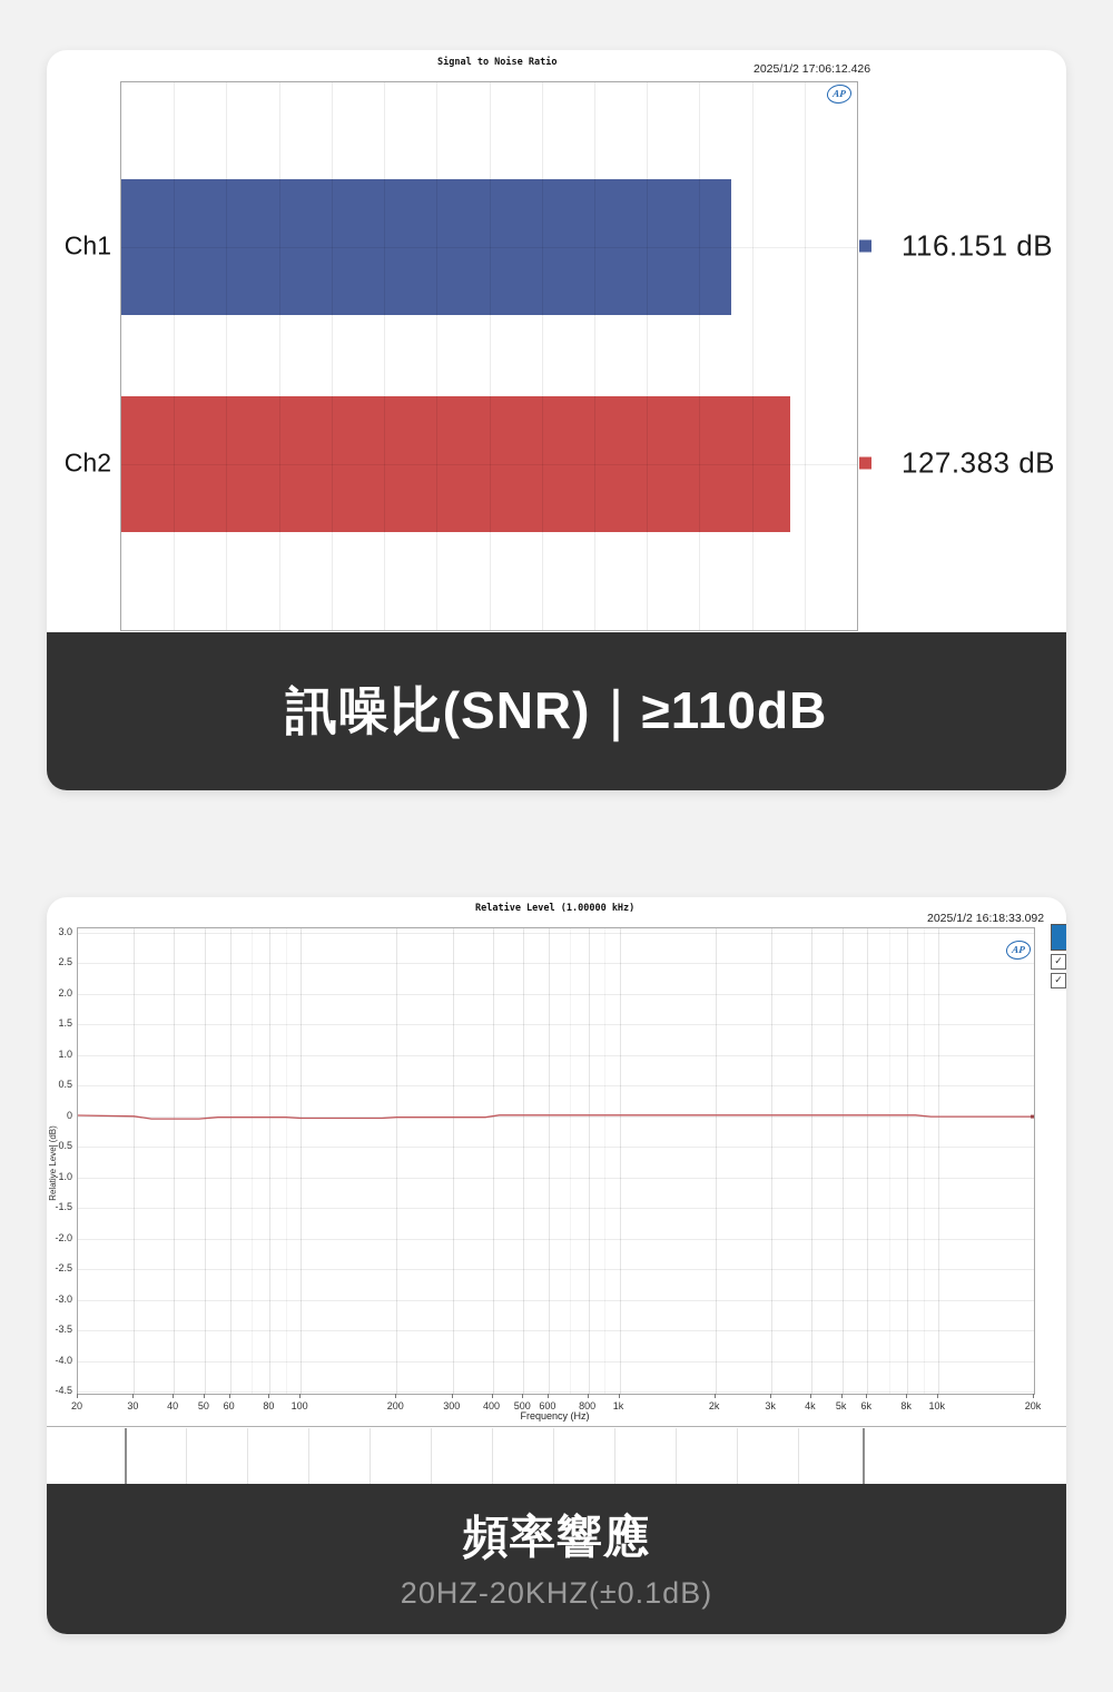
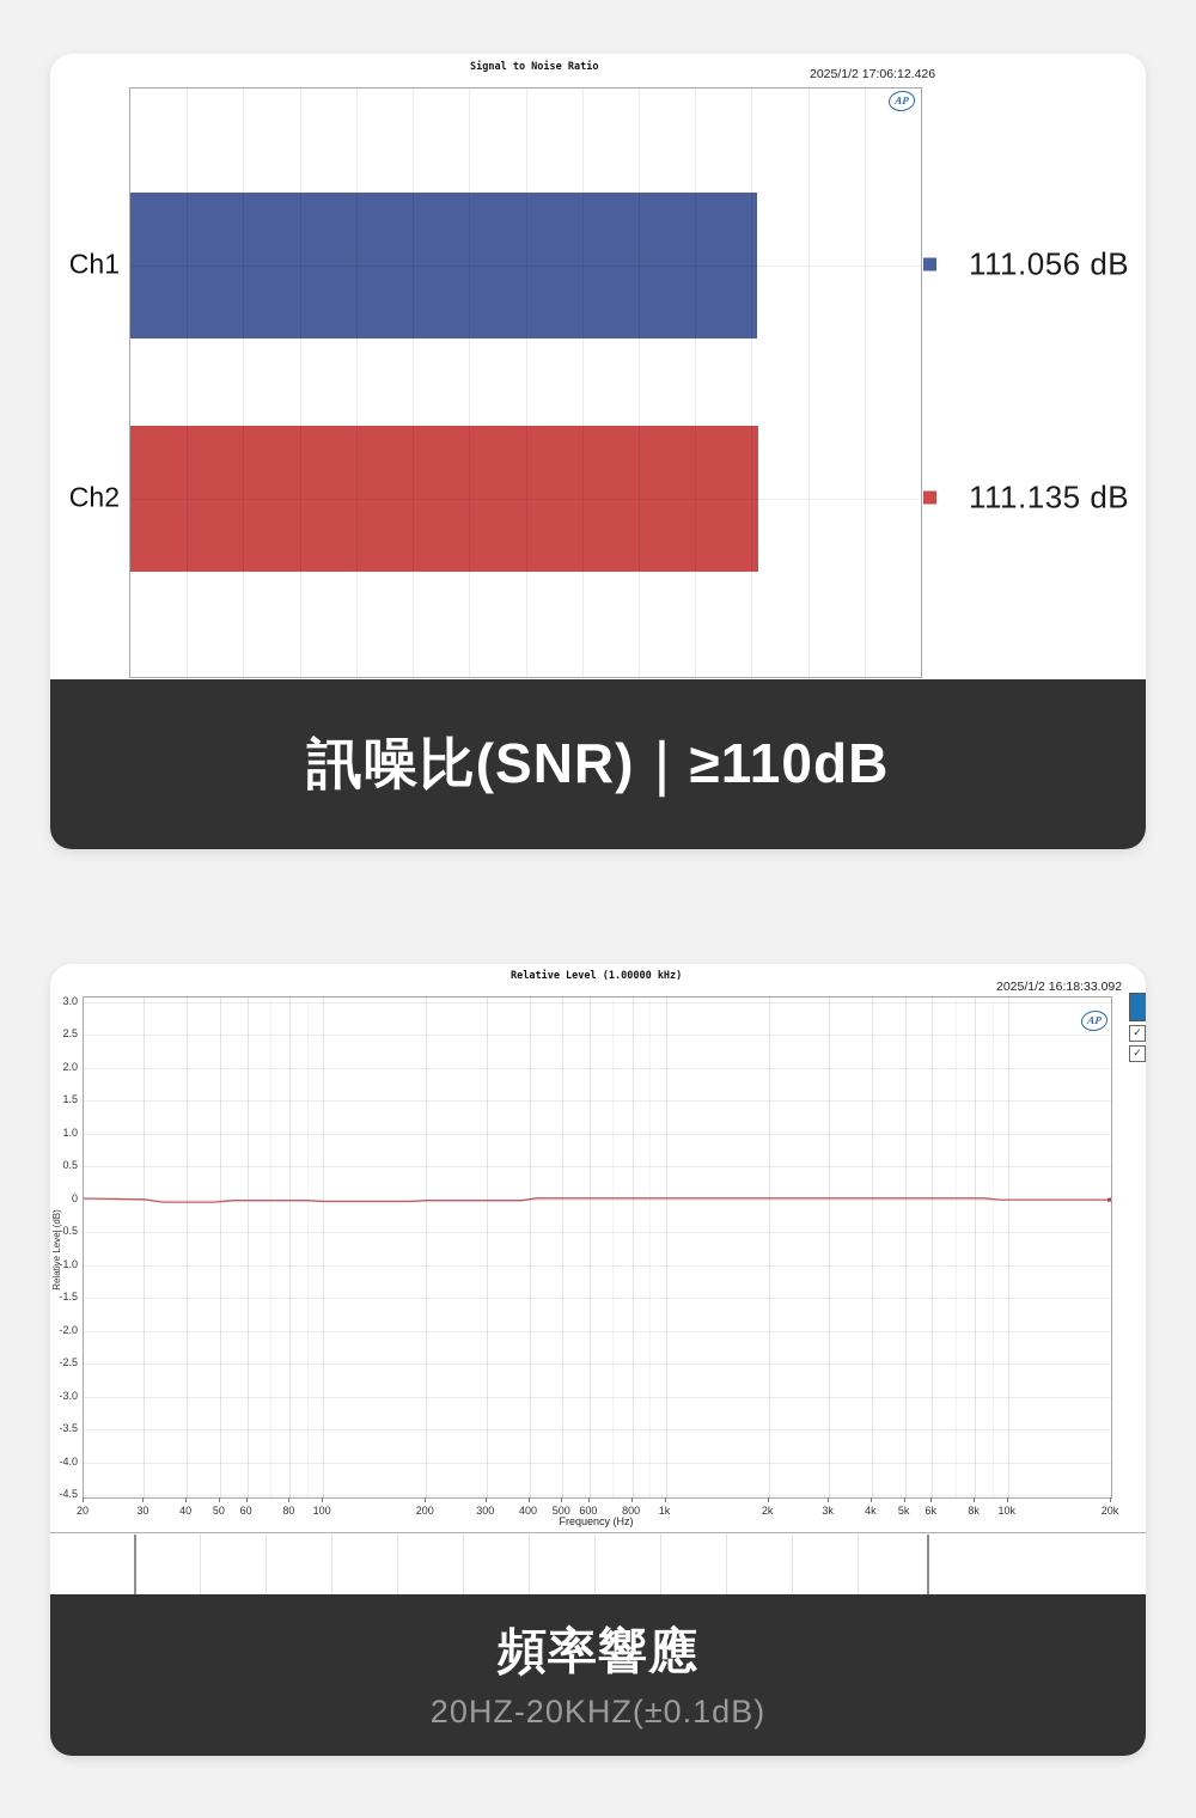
Signal to Noise Ratio/Ch1: 116.151 -> 111.056
Signal to Noise Ratio/Ch2: 127.383 -> 111.135
